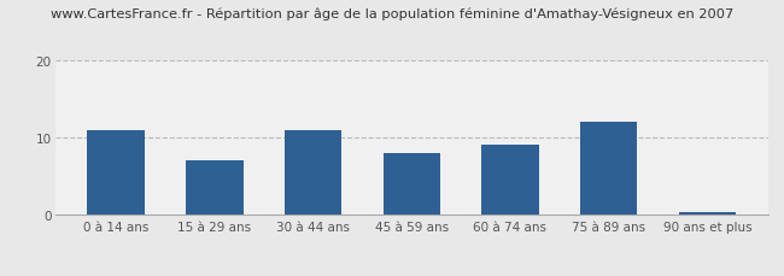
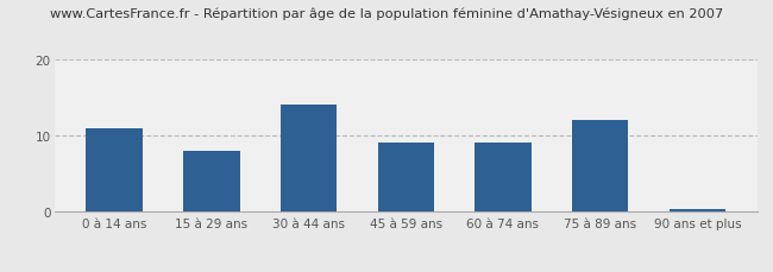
15 à 29 ans: 7.0 -> 8.0
30 à 44 ans: 11.0 -> 14.0
45 à 59 ans: 8.0 -> 9.0
